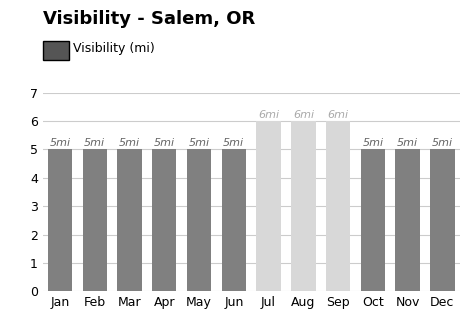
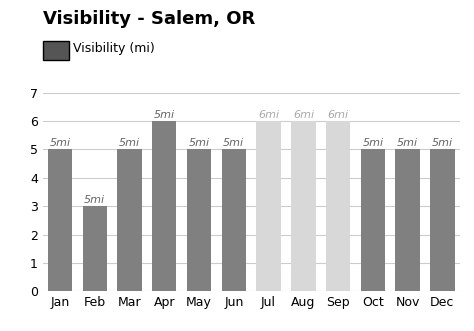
Feb: 5 -> 3
Apr: 5 -> 6
